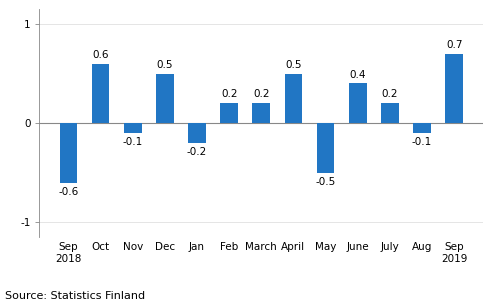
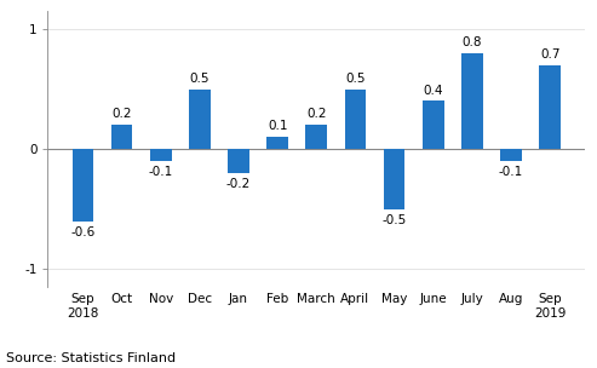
Oct: 0.6 -> 0.2
Feb: 0.2 -> 0.1
July: 0.2 -> 0.8
